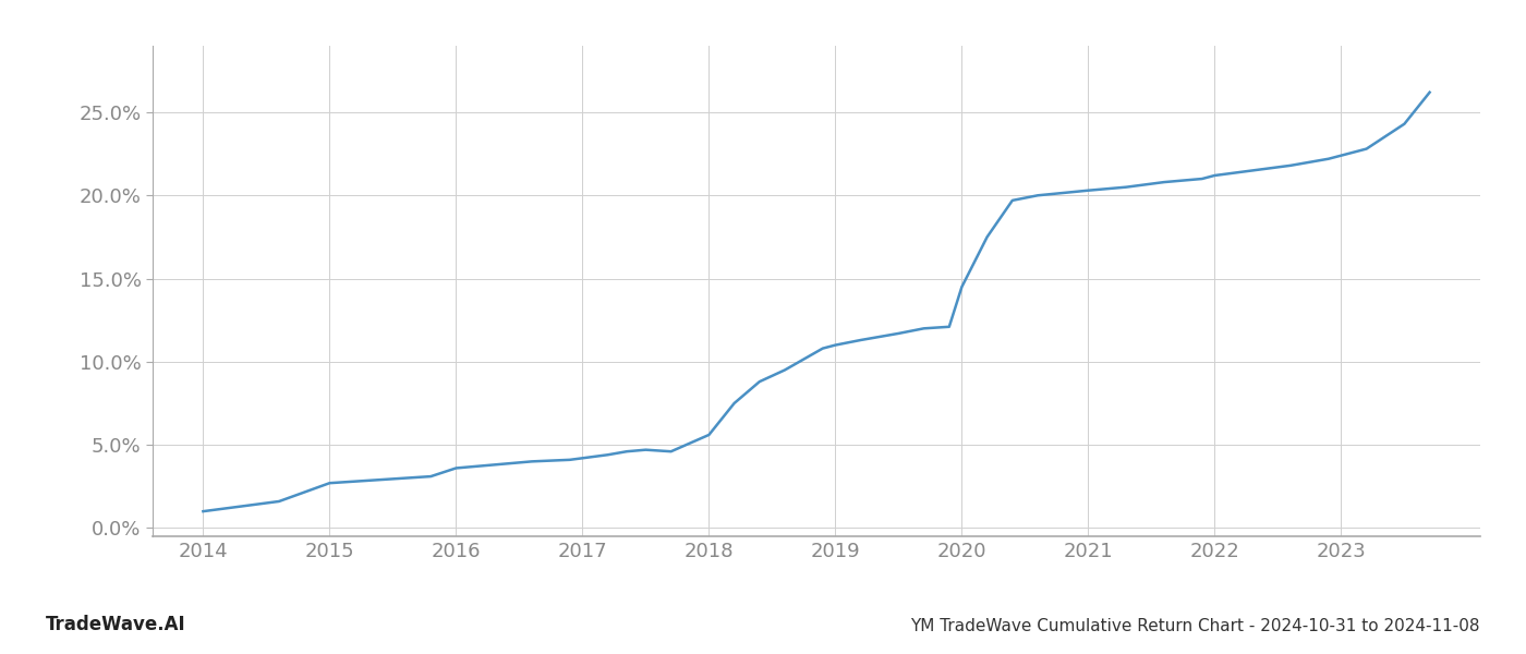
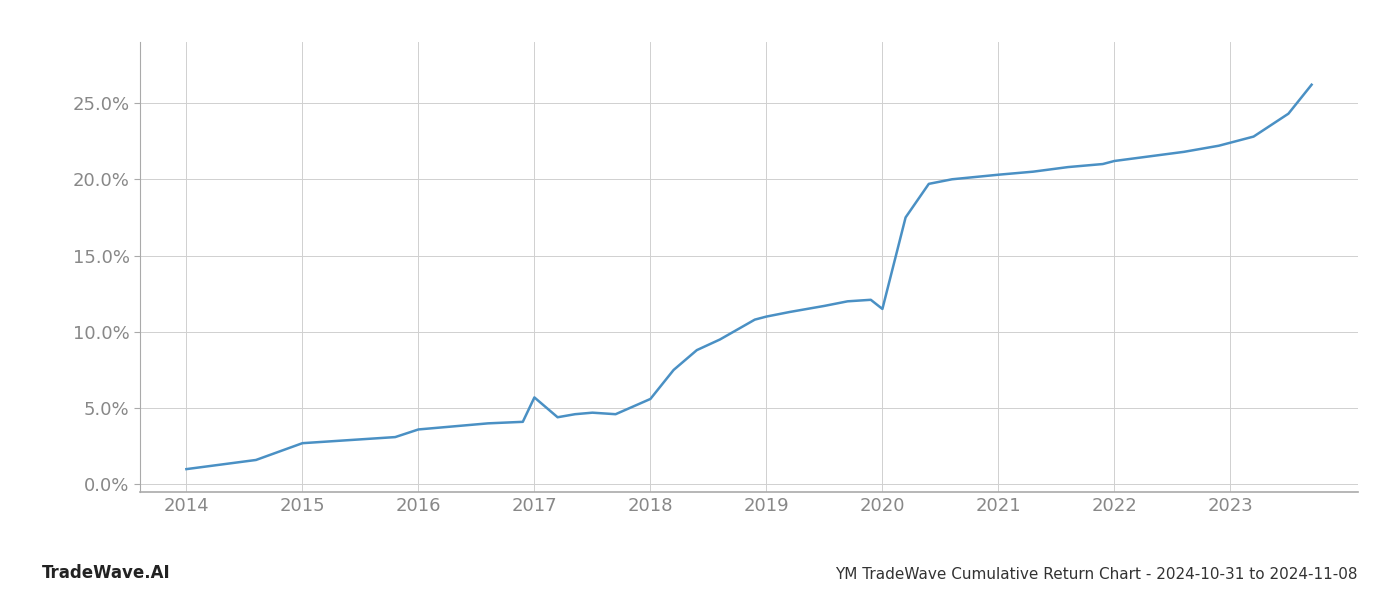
2017: 4.2% -> 5.7%
2020: 14.5% -> 11.5%
